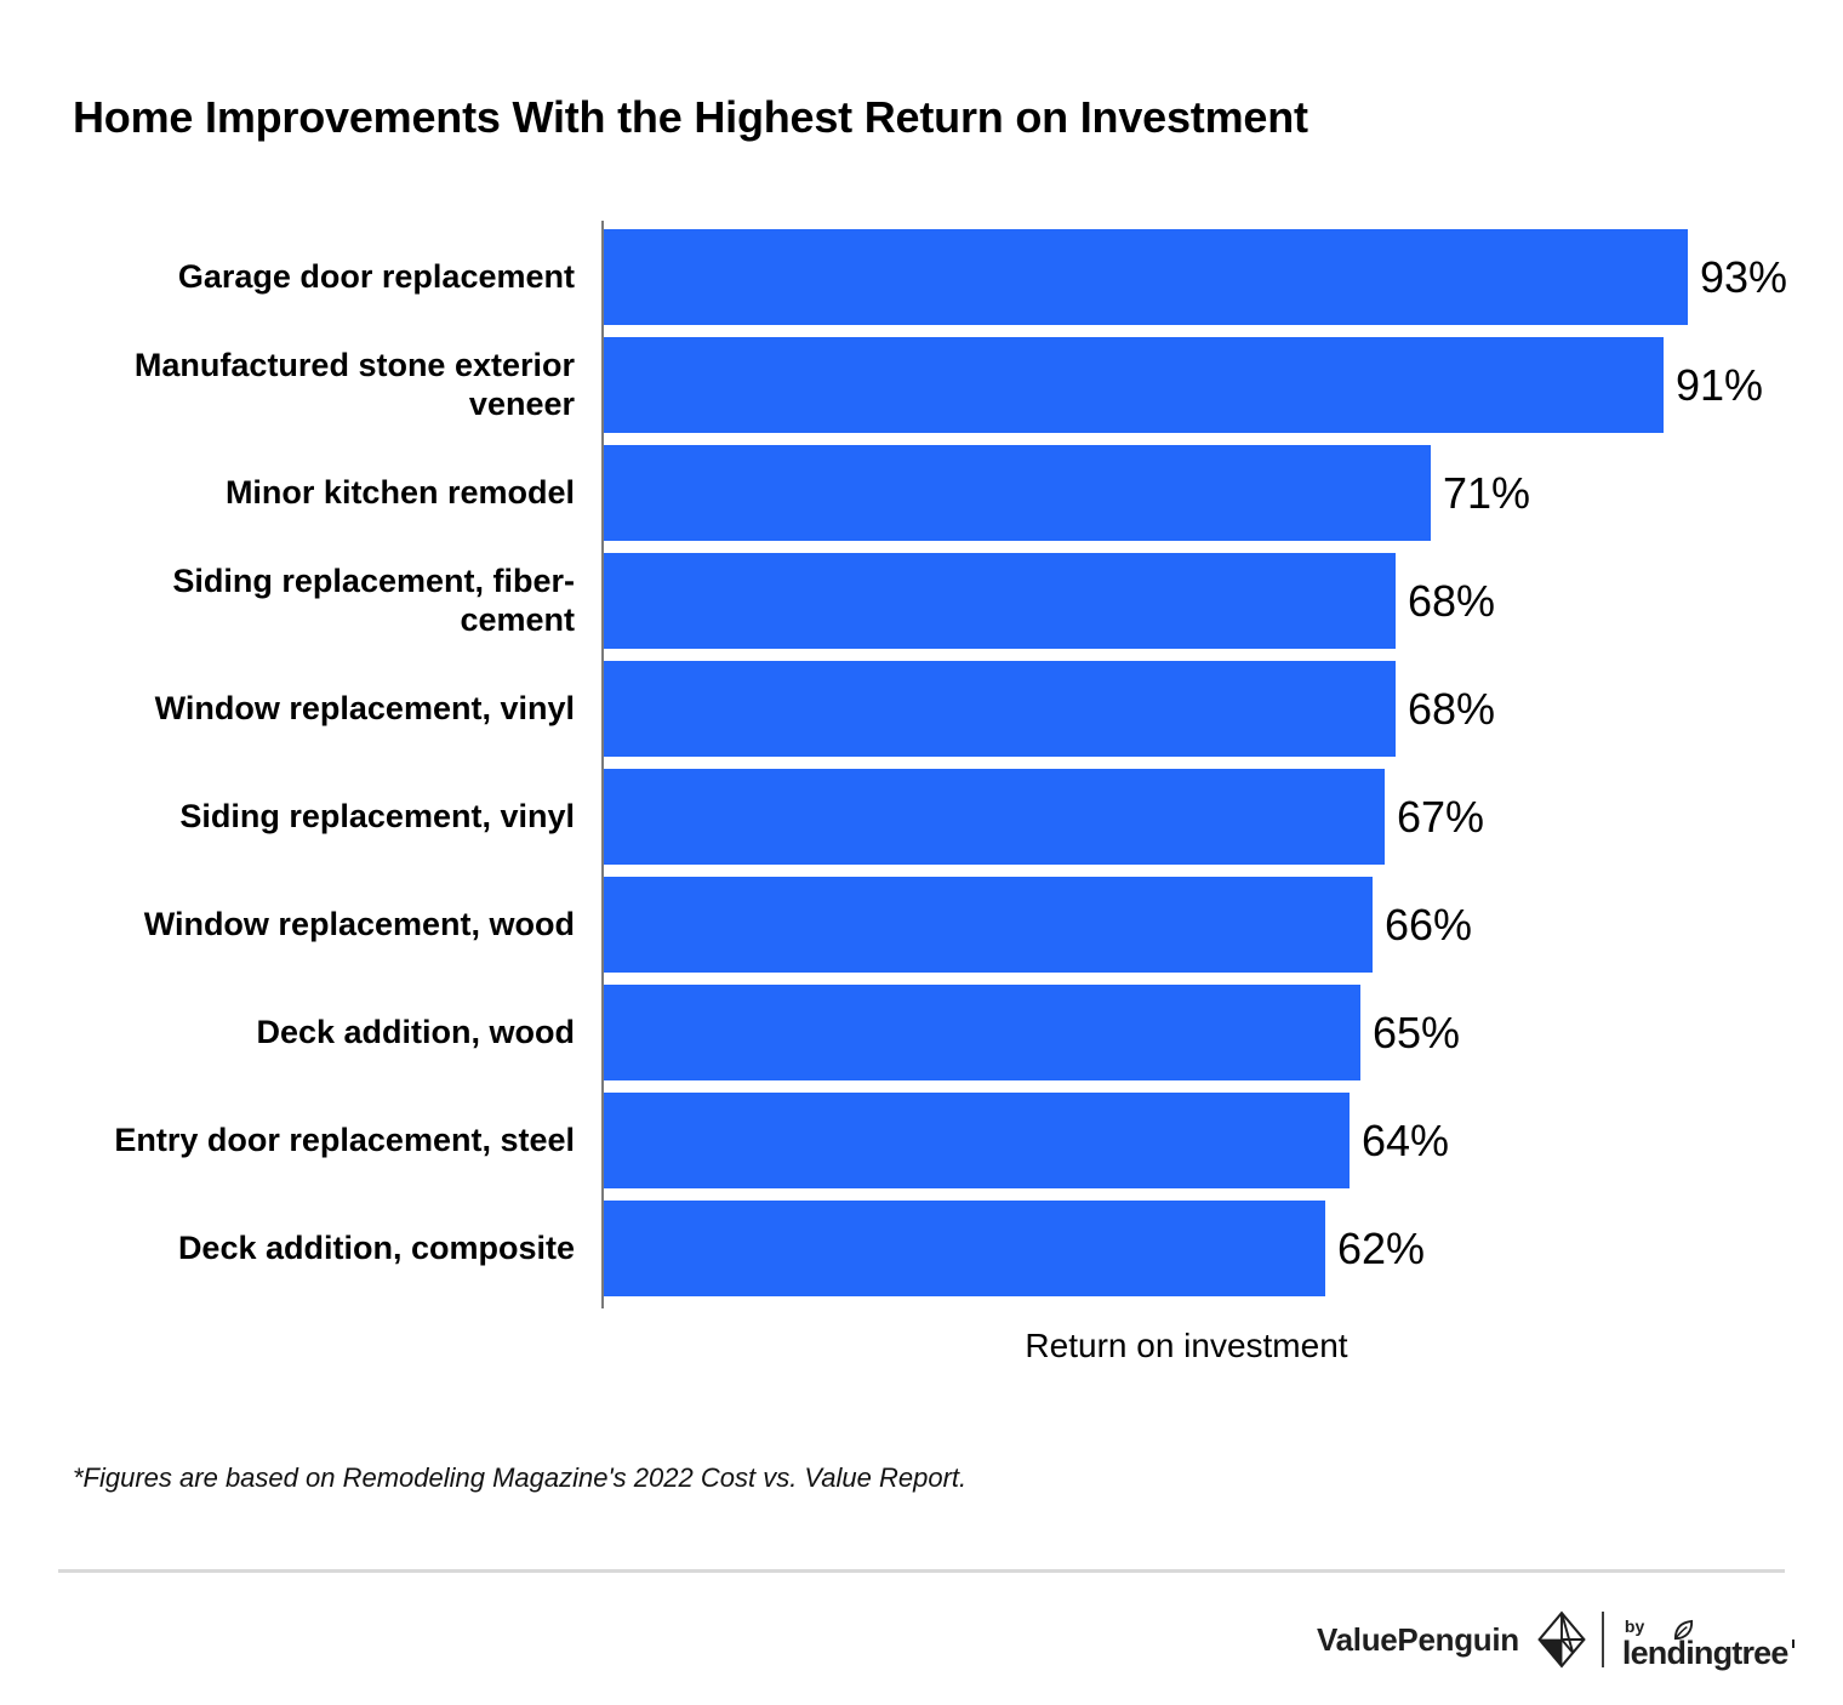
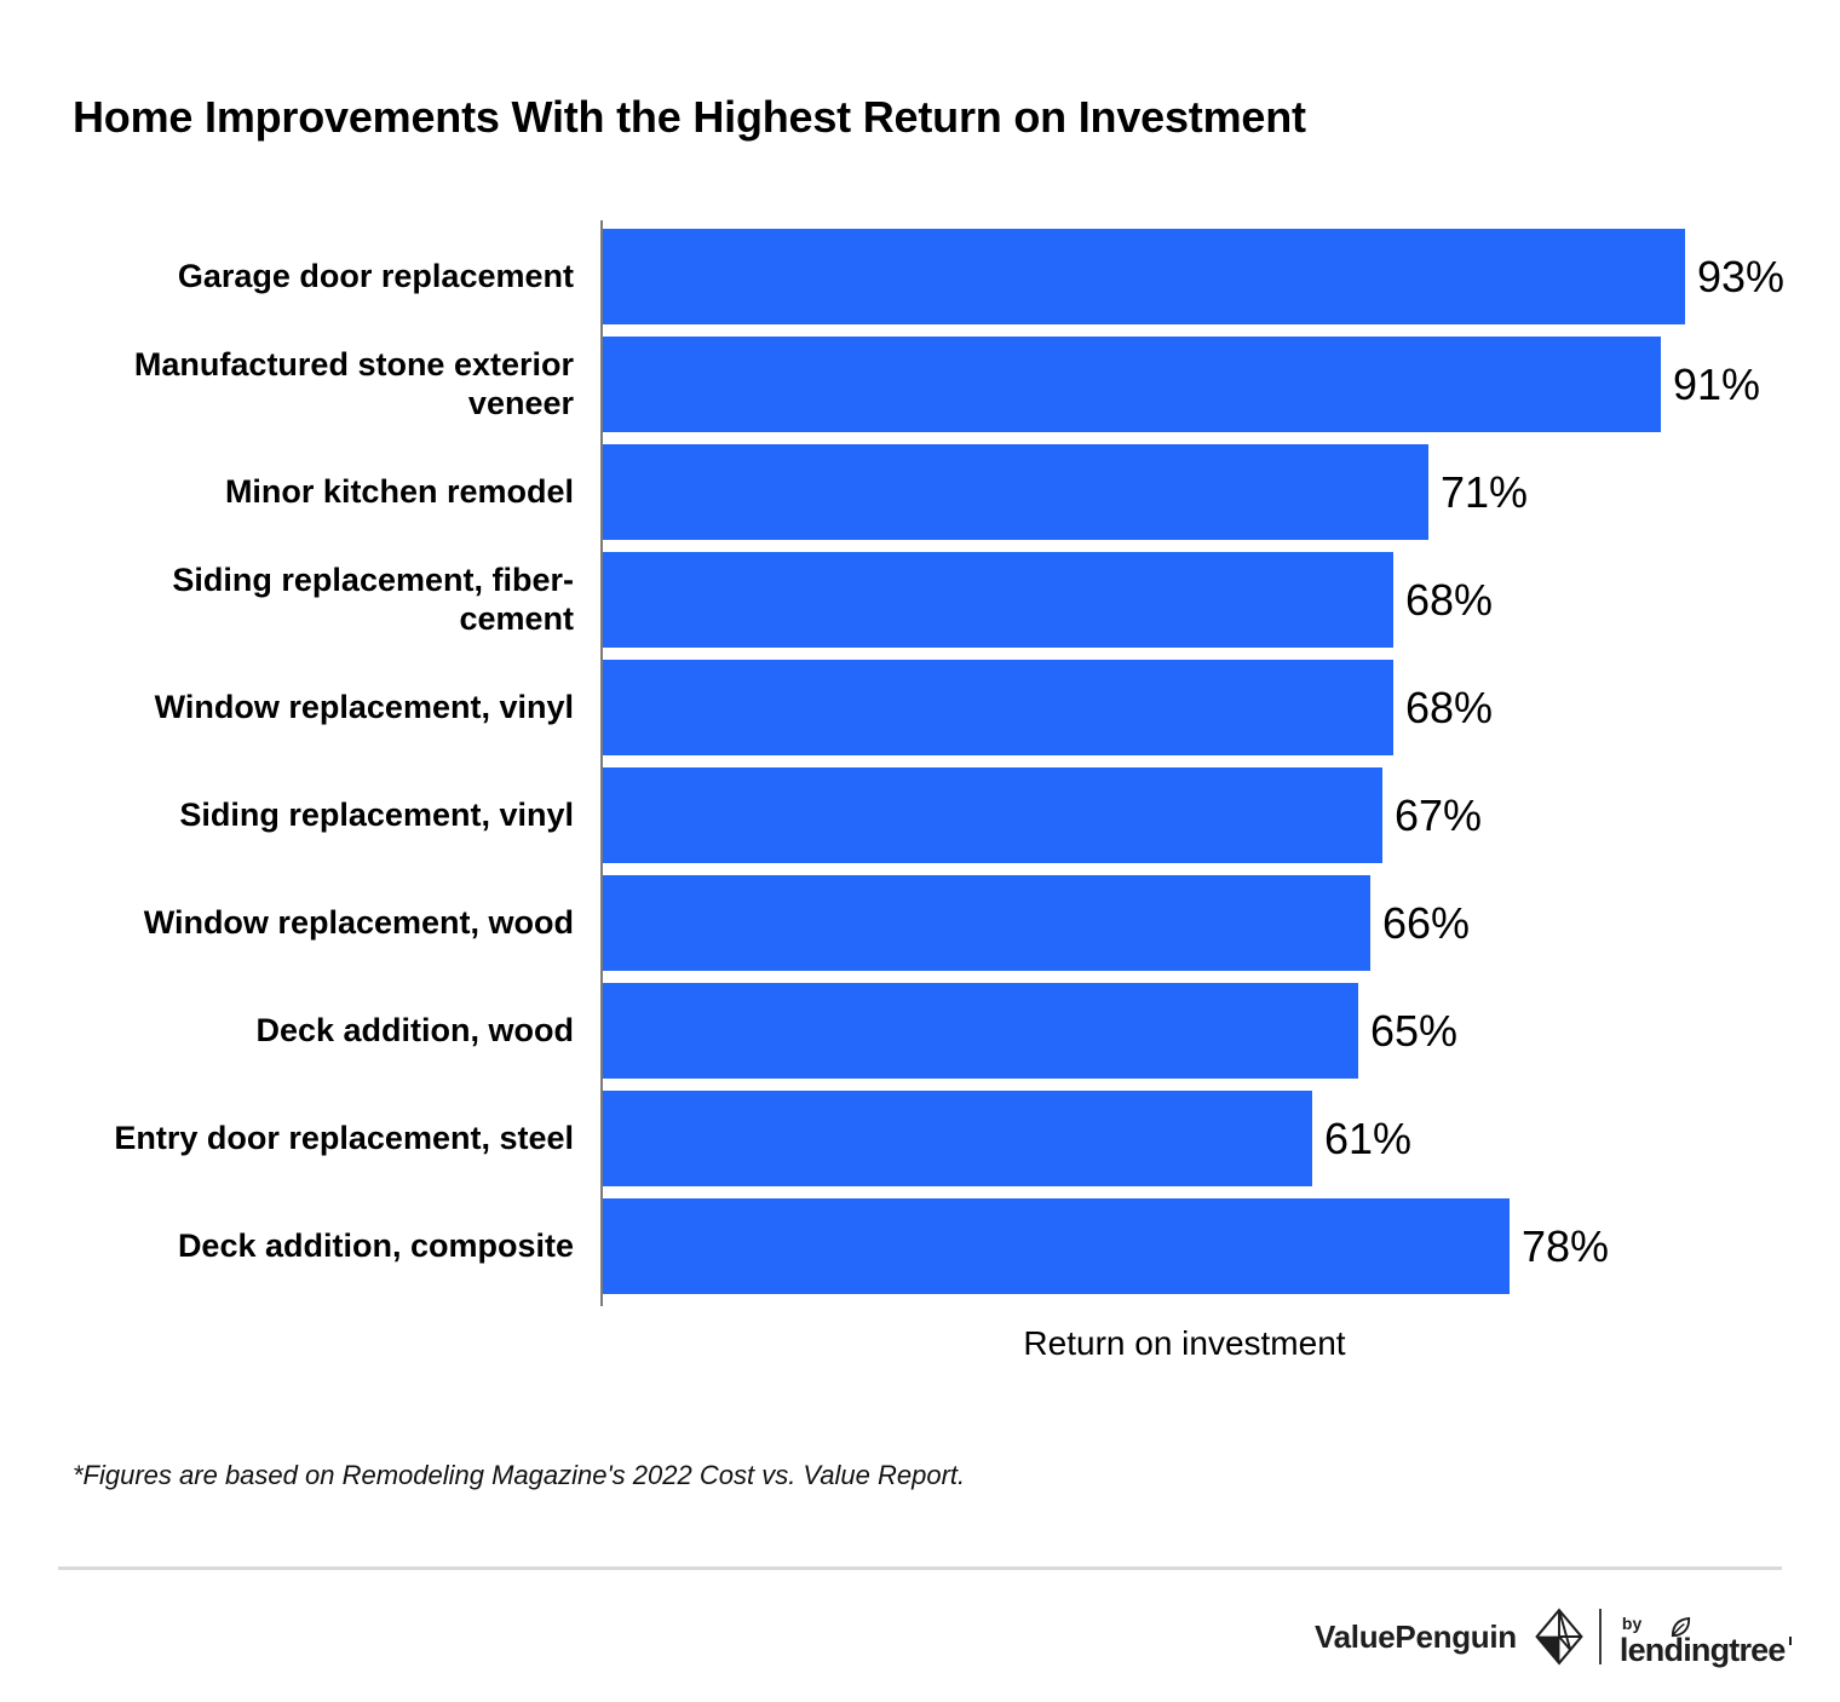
Entry door replacement, steel: 64% -> 61%
Deck addition, composite: 62% -> 78%
